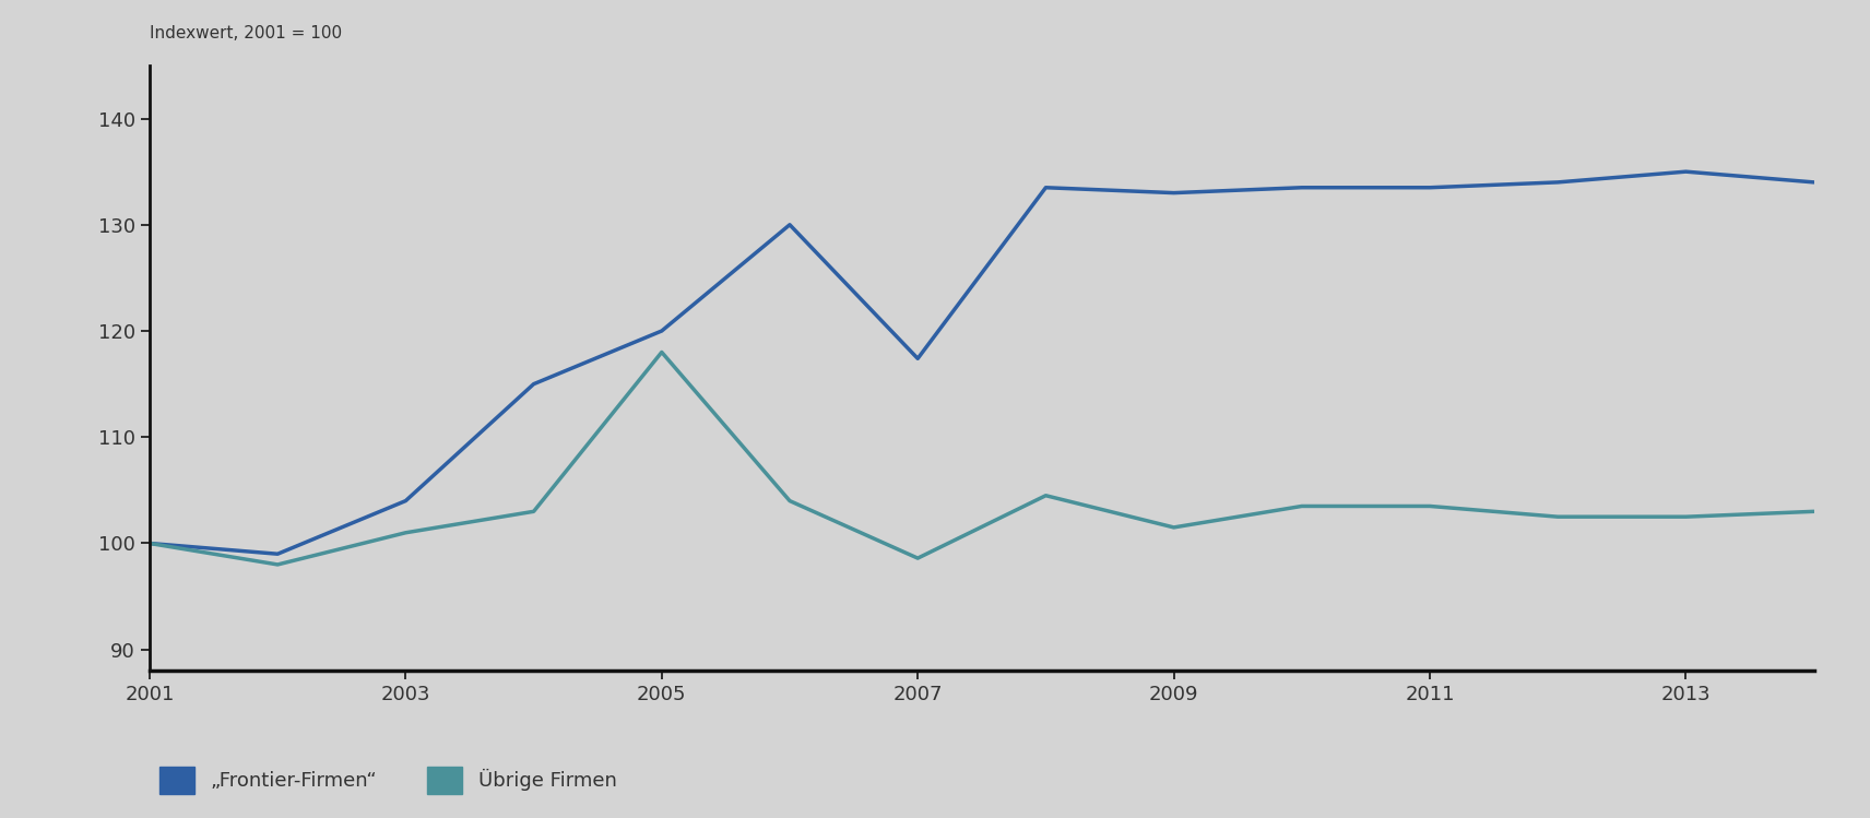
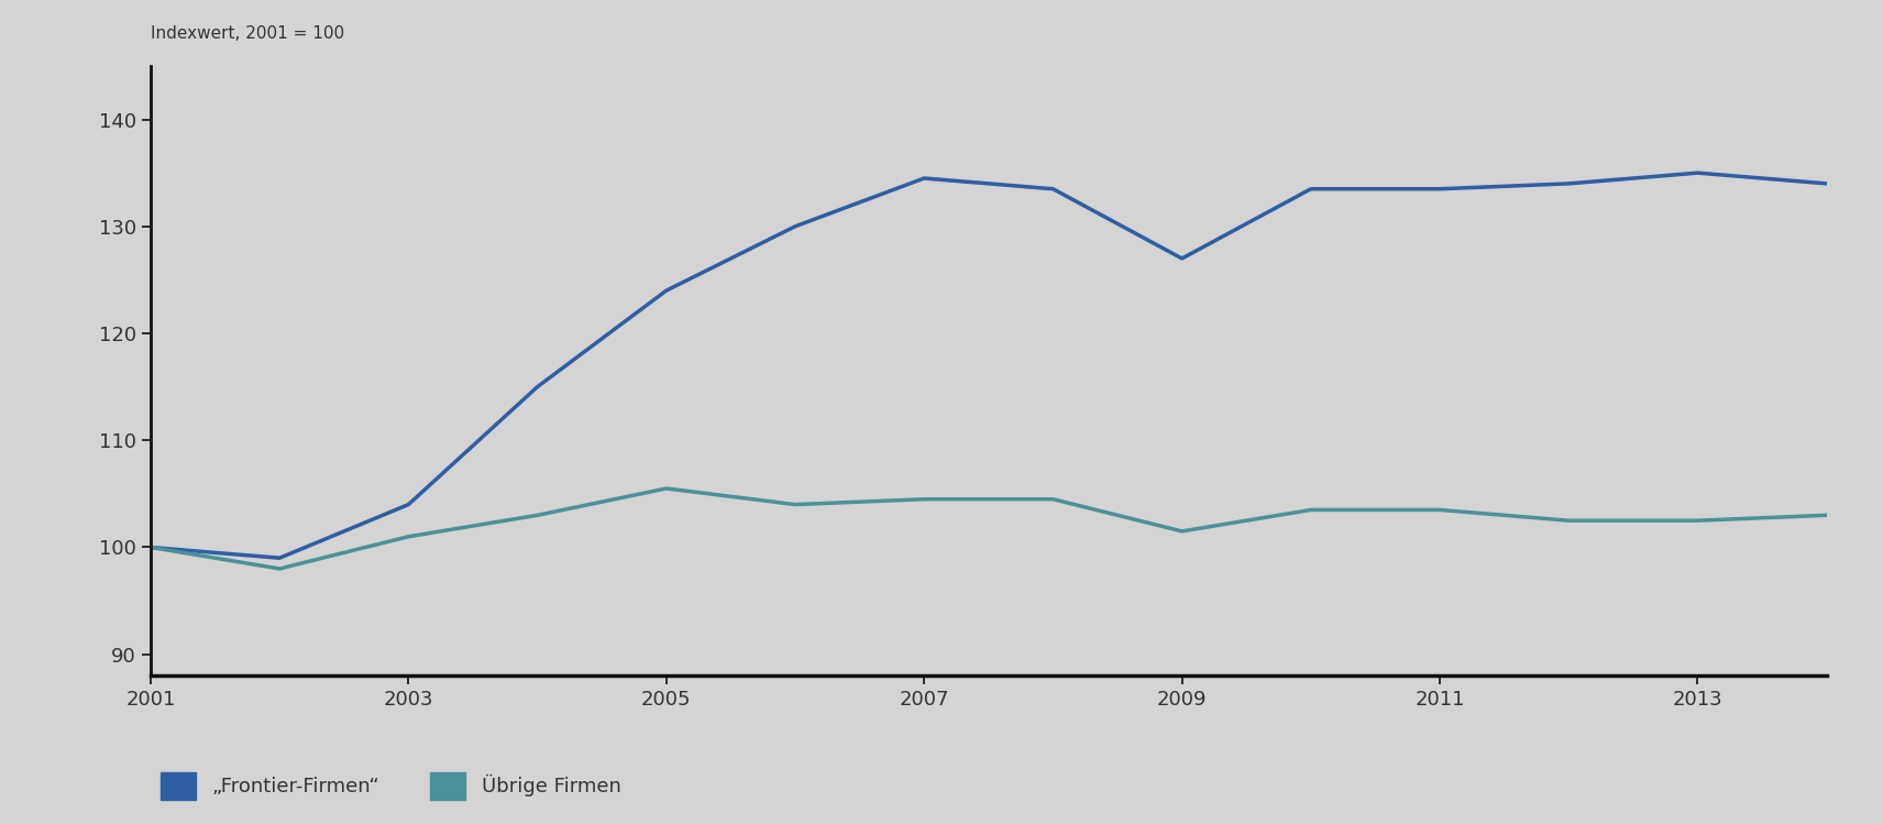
„Frontier-Firmen“/2005: 120.0 -> 124.0
Übrige Firmen/2005: 118.0 -> 105.5
„Frontier-Firmen“/2007: 117.4 -> 134.5
Übrige Firmen/2007: 98.6 -> 104.5
„Frontier-Firmen“/2009: 133.0 -> 127.0
